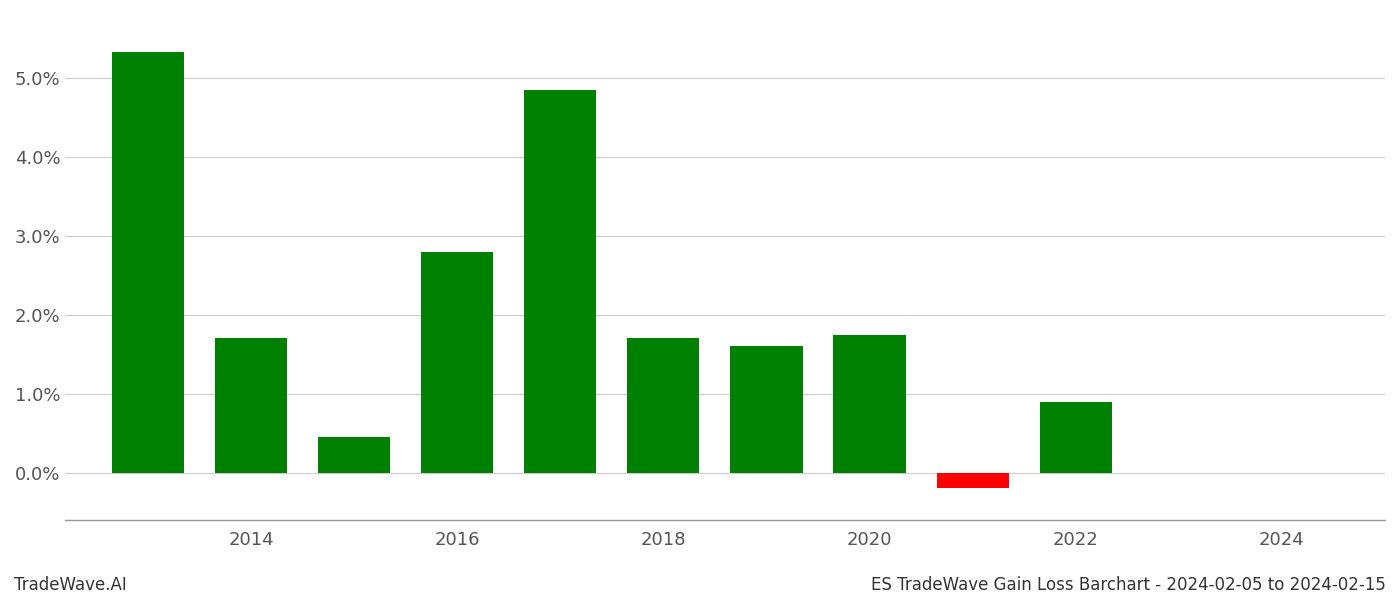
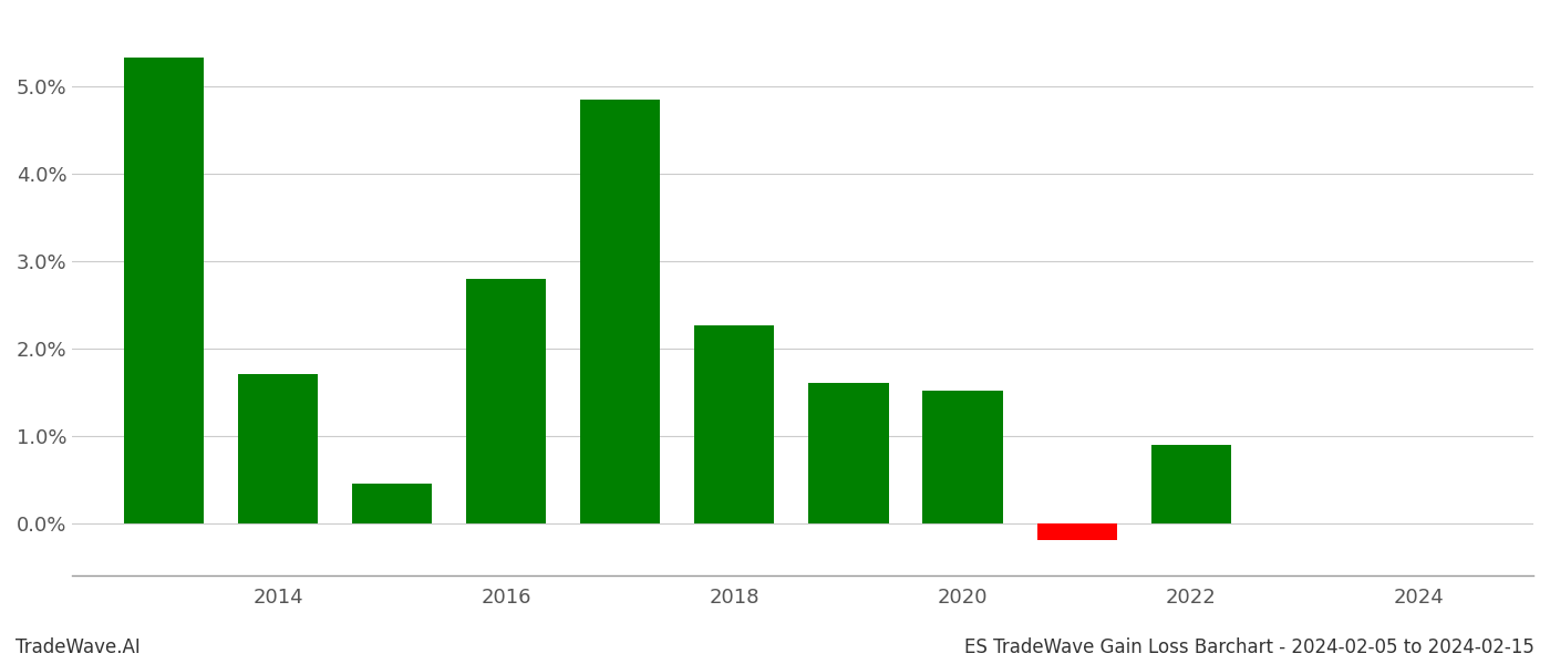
2018: 1.70% -> 2.26%
2020: 1.75% -> 1.52%
